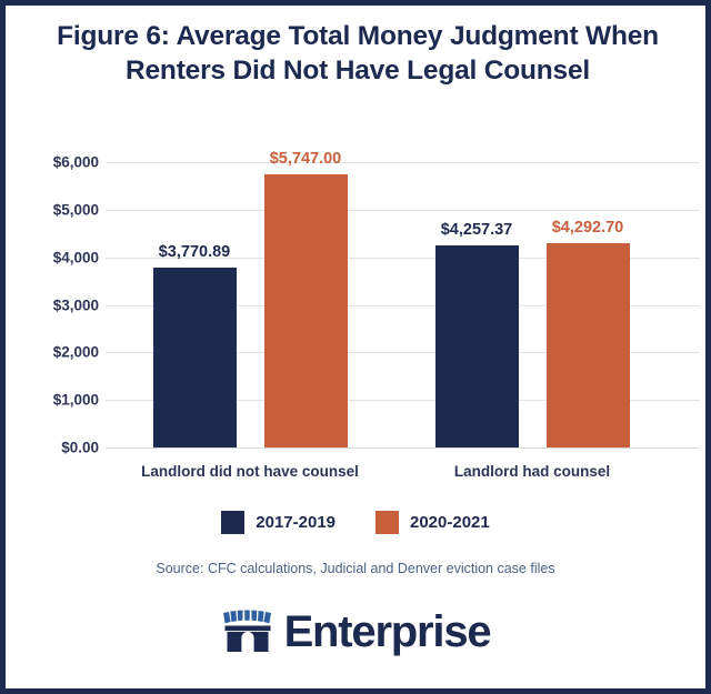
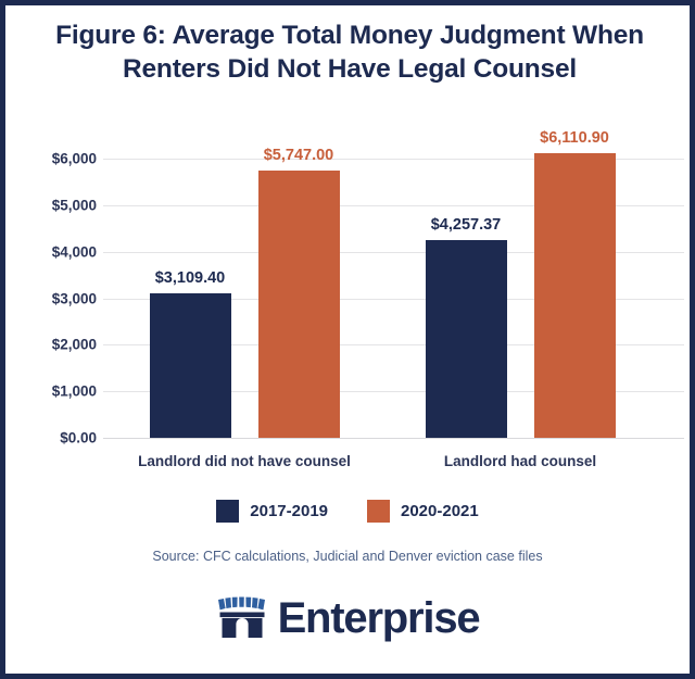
2017-2019/Landlord did not have counsel: $3,770.89 -> $3,109.40
2020-2021/Landlord had counsel: $4,292.70 -> $6,110.90
